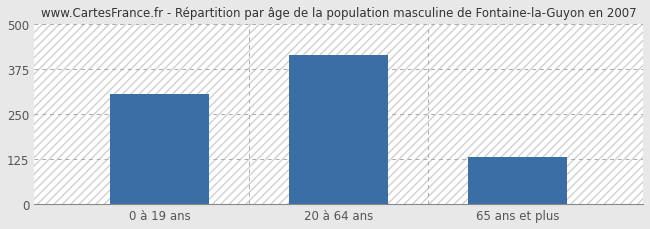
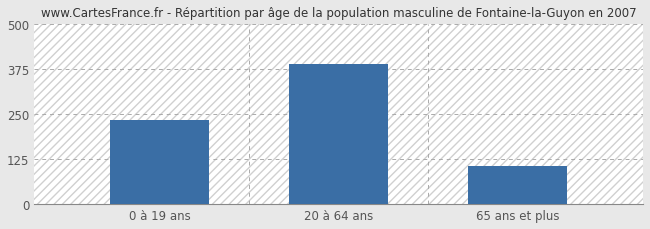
0 à 19 ans: 305 -> 235
20 à 64 ans: 415 -> 390
65 ans et plus: 130 -> 105
